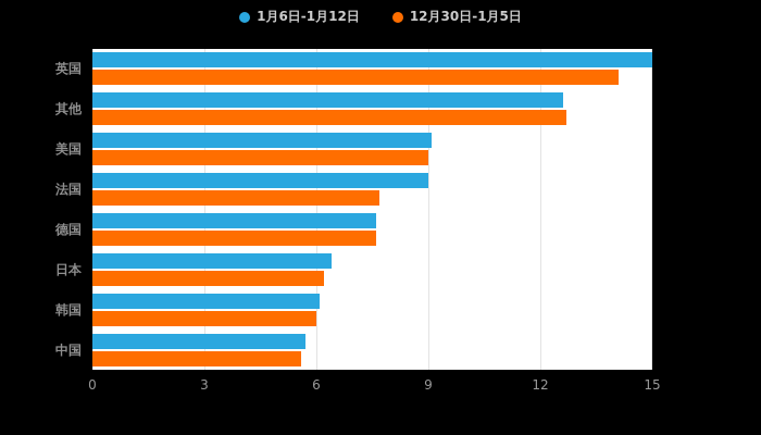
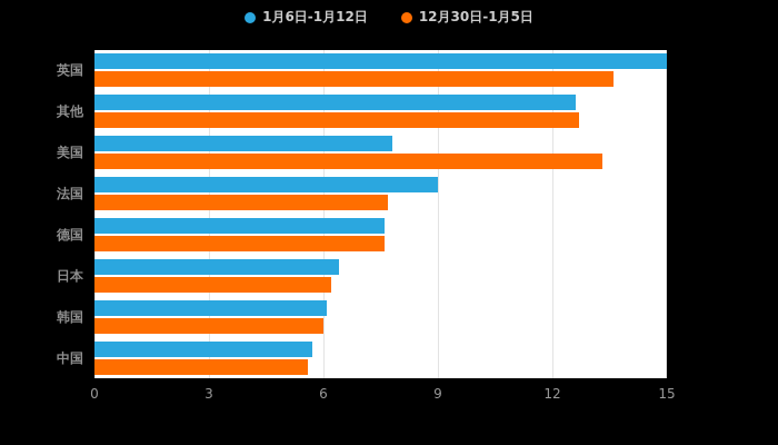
12月30日-1月5日/英国: 14.1 -> 13.6
1月6日-1月12日/美国: 9.1 -> 7.8
12月30日-1月5日/美国: 9.0 -> 13.3
